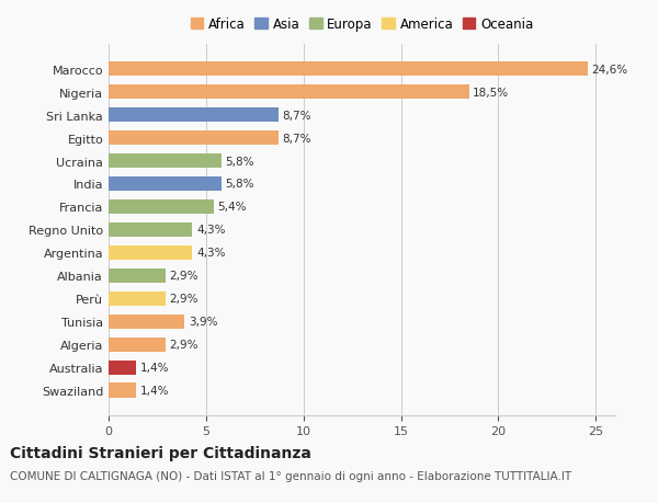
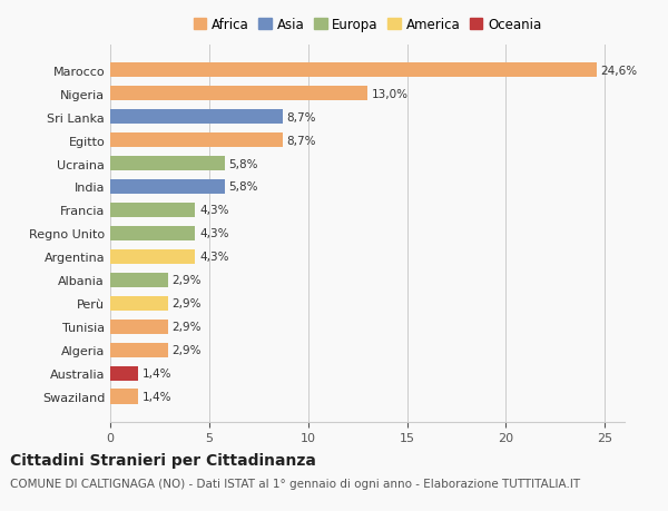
Nigeria: 18,5% -> 13,0%
Francia: 5,4% -> 4,3%
Tunisia: 3,9% -> 2,9%
